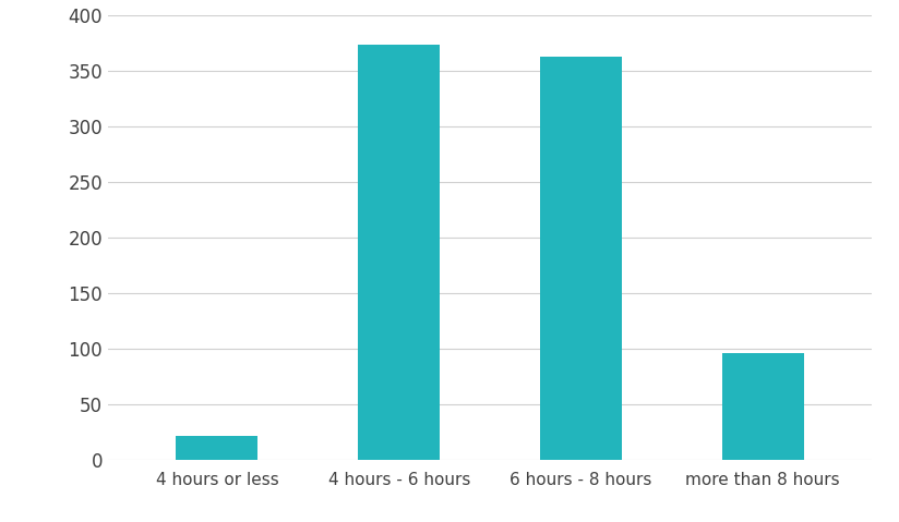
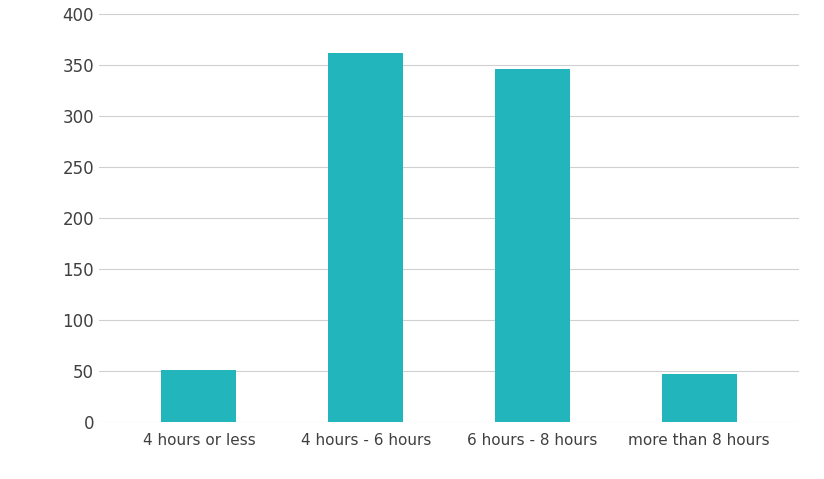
4 hours or less: 21 -> 51
4 hours - 6 hours: 374 -> 362
6 hours - 8 hours: 363 -> 346
more than 8 hours: 96 -> 47
